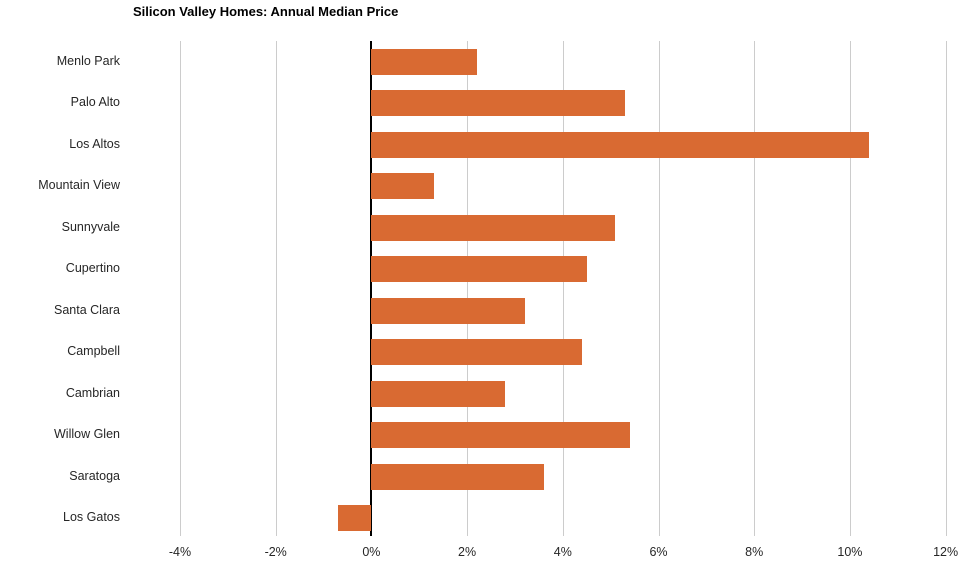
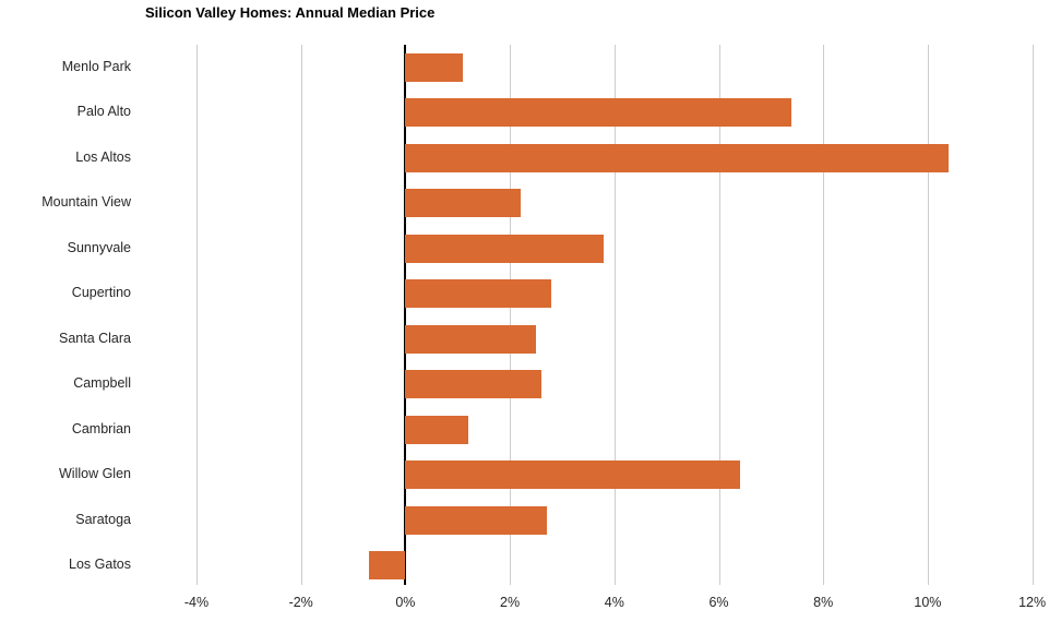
Menlo Park: 2.2% -> 1.1%
Palo Alto: 5.3% -> 7.4%
Mountain View: 1.3% -> 2.2%
Sunnyvale: 5.1% -> 3.8%
Cupertino: 4.5% -> 2.8%
Santa Clara: 3.2% -> 2.5%
Campbell: 4.4% -> 2.6%
Cambrian: 2.8% -> 1.2%
Willow Glen: 5.4% -> 6.4%
Saratoga: 3.6% -> 2.7%
